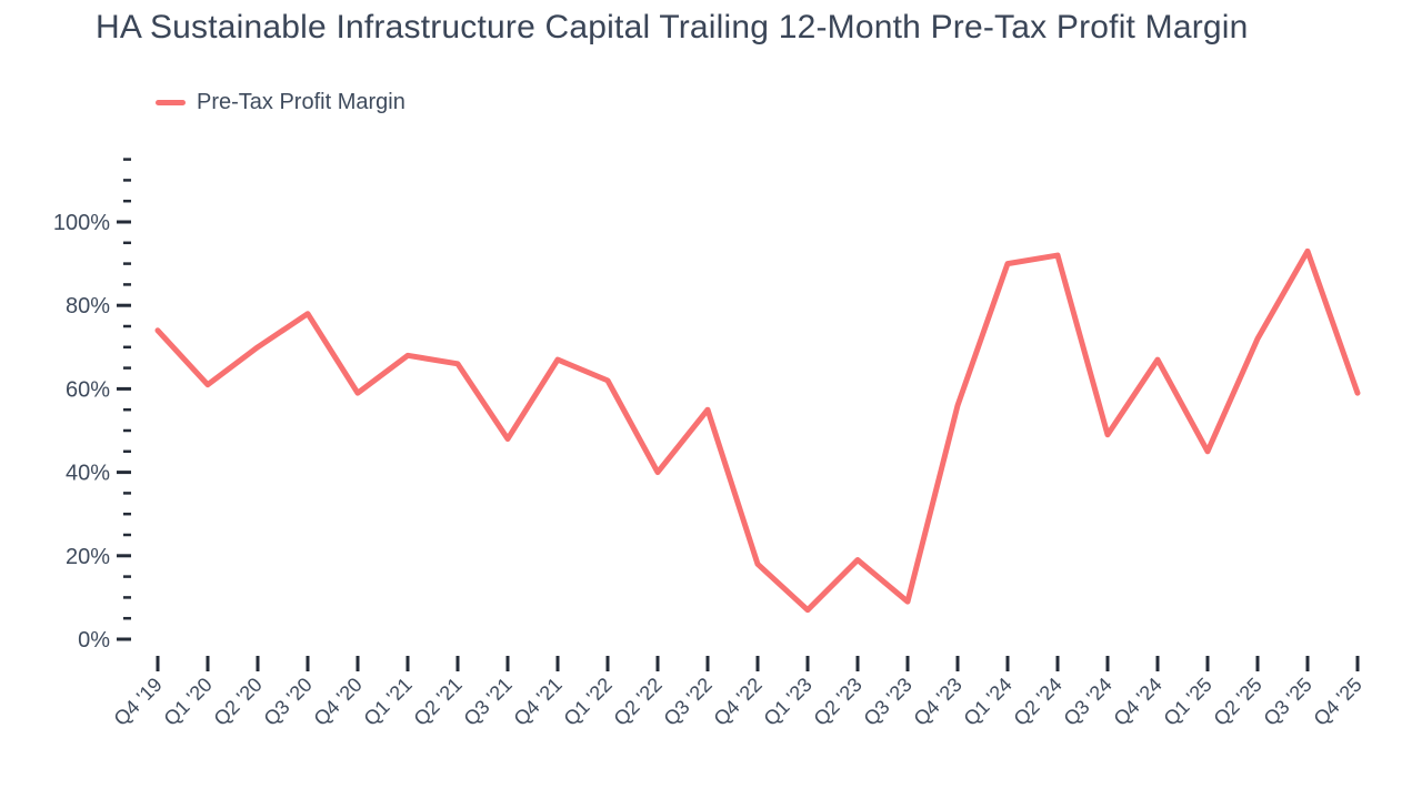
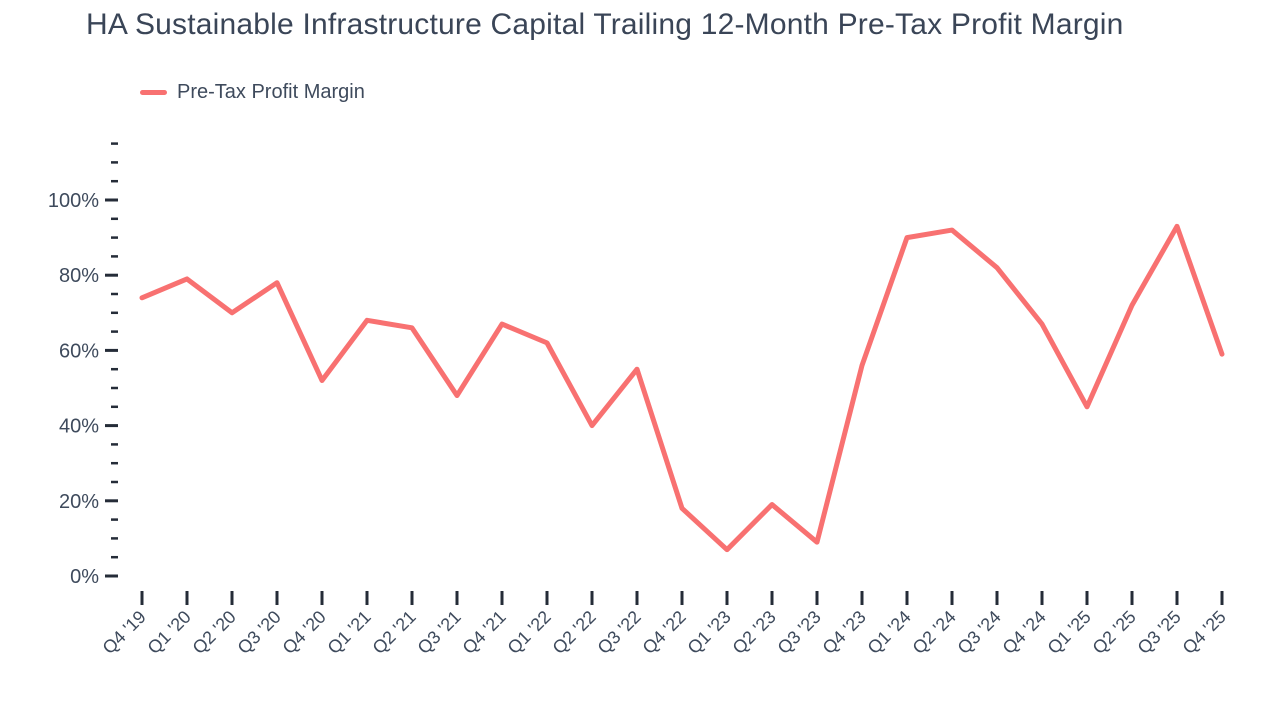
Q1 '20: 61% -> 79%
Q4 '20: 59% -> 52%
Q3 '24: 49% -> 82%
